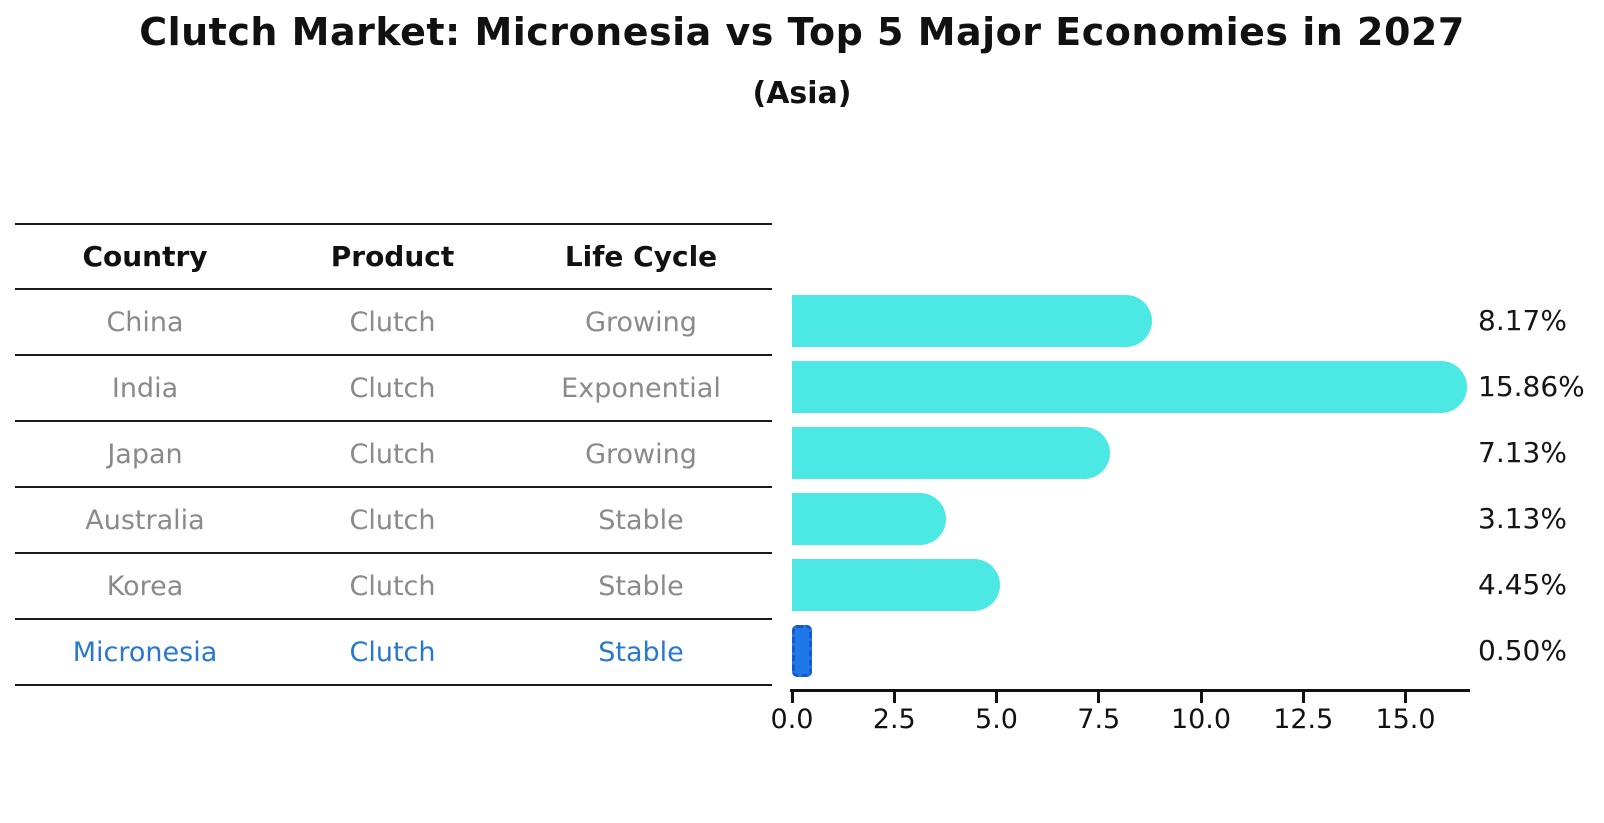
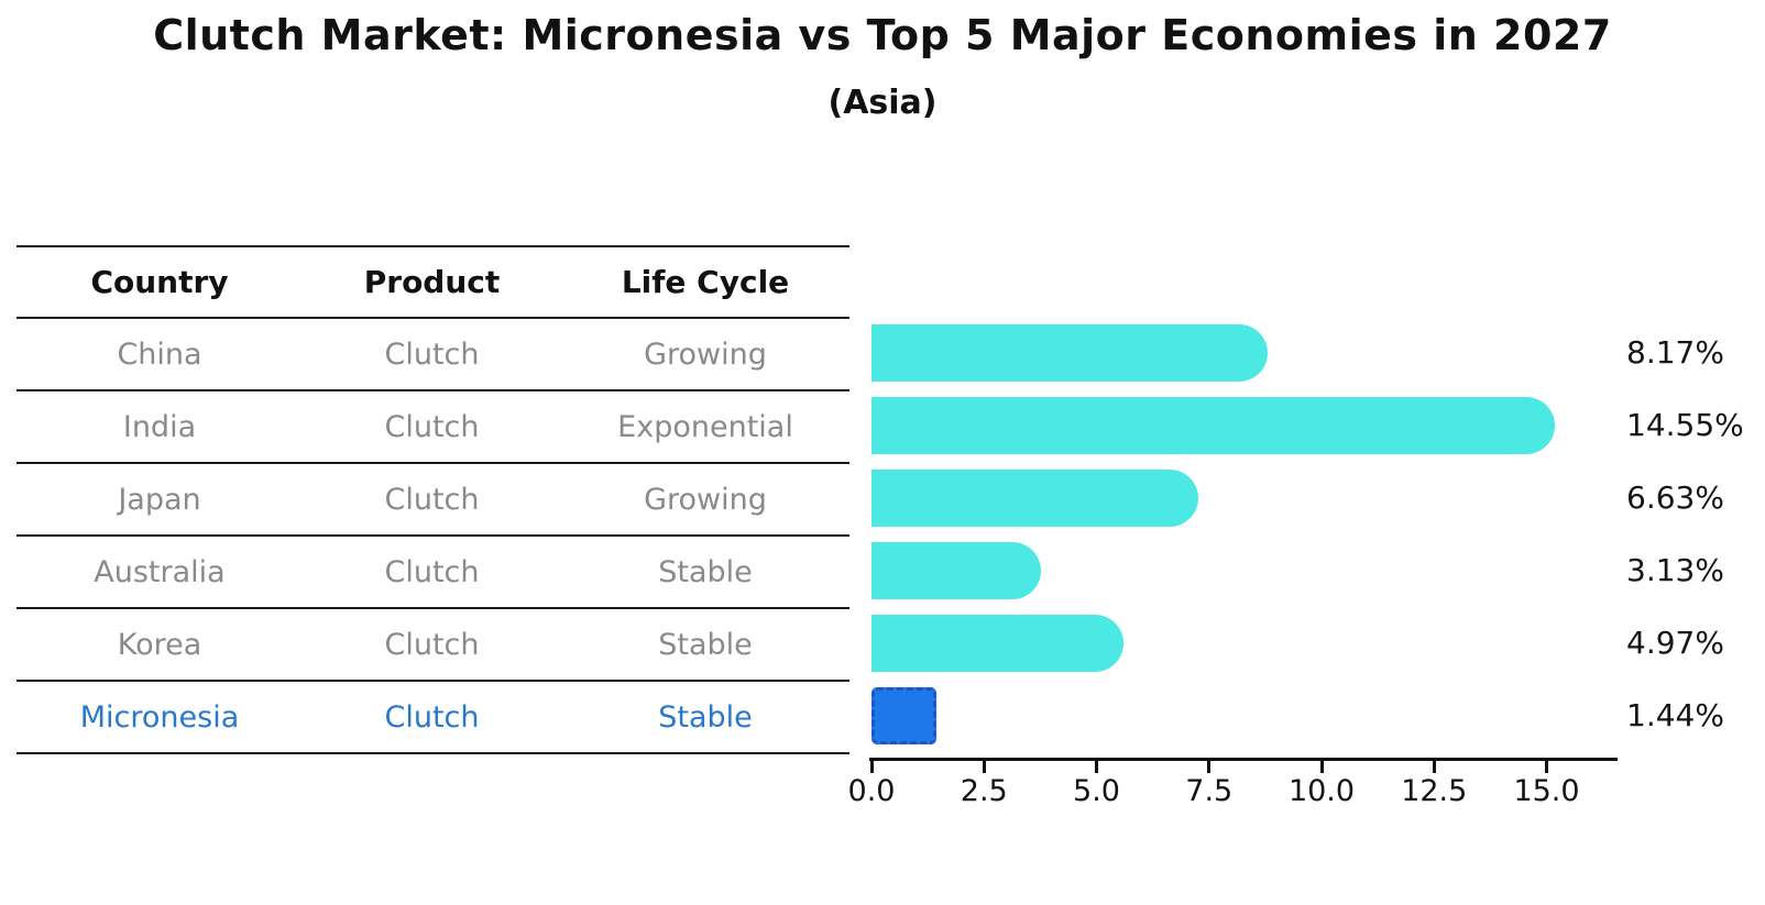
India: 15.86% -> 14.55%
Japan: 7.13% -> 6.63%
Korea: 4.45% -> 4.97%
Micronesia: 0.50% -> 1.44%
